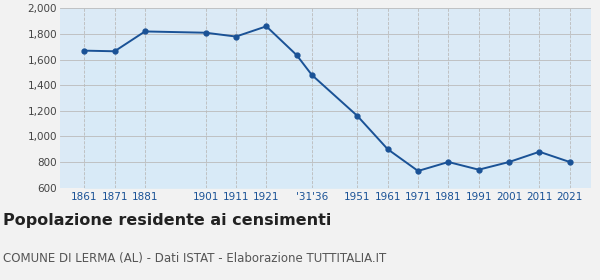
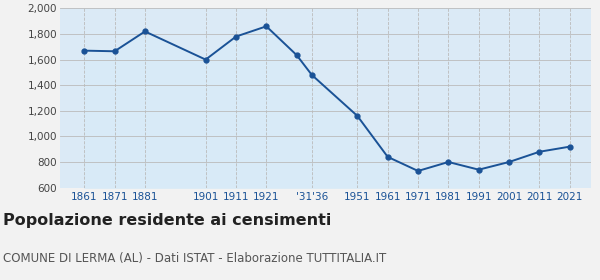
1901: 1,810 -> 1,600
1961: 900 -> 840
2021: 800 -> 920
